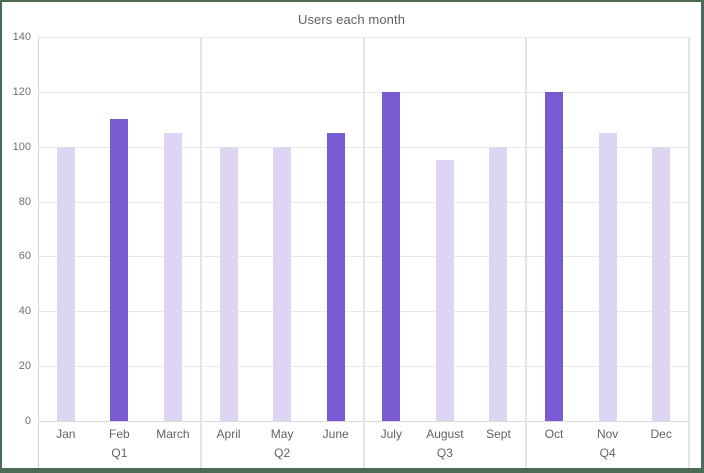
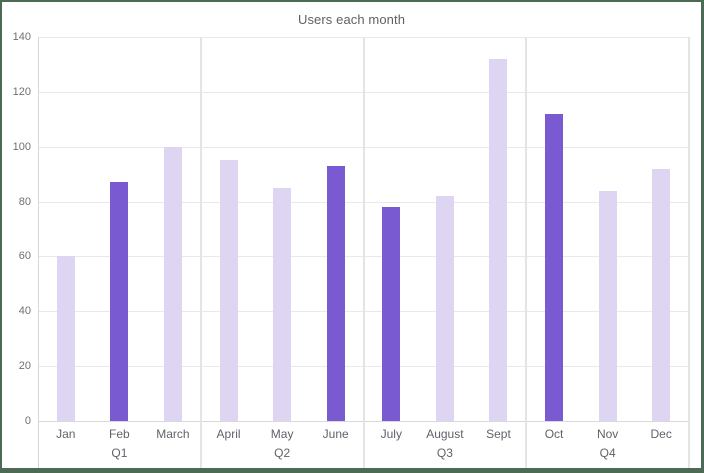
Jan: 100 -> 60
Feb: 110 -> 87
March: 105 -> 100
April: 100 -> 95
May: 100 -> 85
June: 105 -> 93
July: 120 -> 78
August: 95 -> 82
Sept: 100 -> 132
Oct: 120 -> 112
Nov: 105 -> 84
Dec: 100 -> 92
